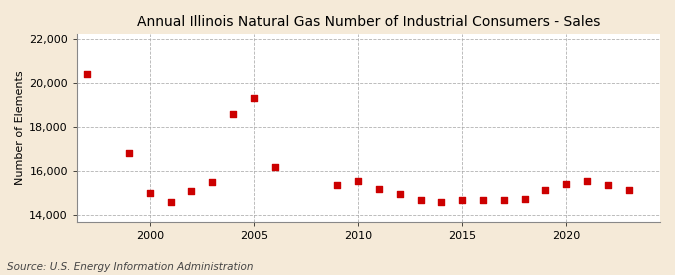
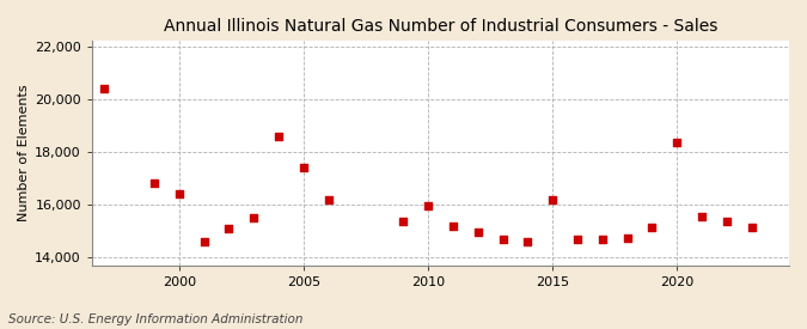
2000: 15,000 -> 16,400
2005: 19,300 -> 17,400
2010: 15,550 -> 15,950
2015: 14,700 -> 16,200
2020: 15,400 -> 18,350
